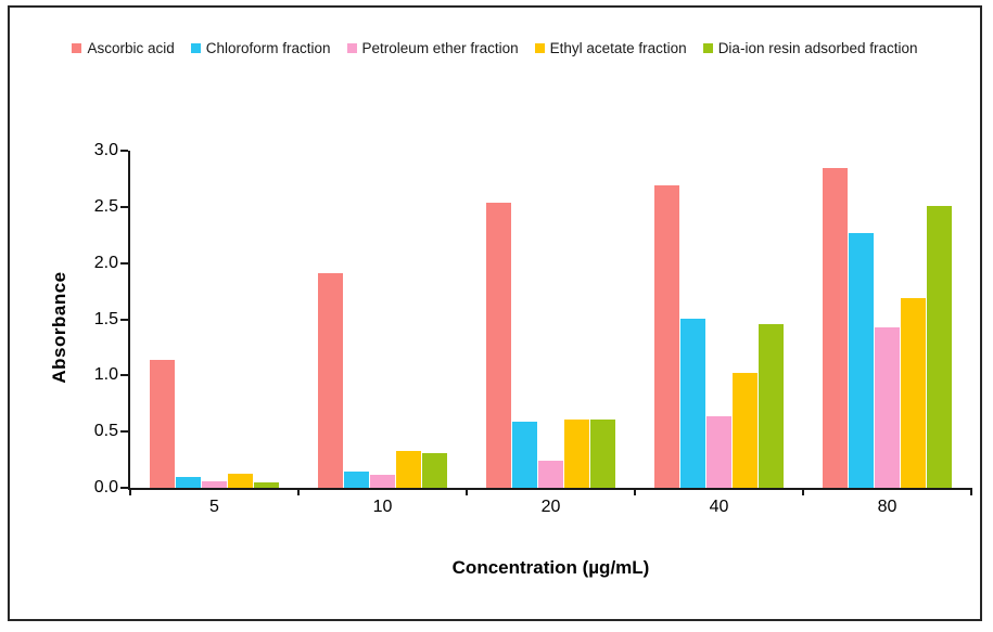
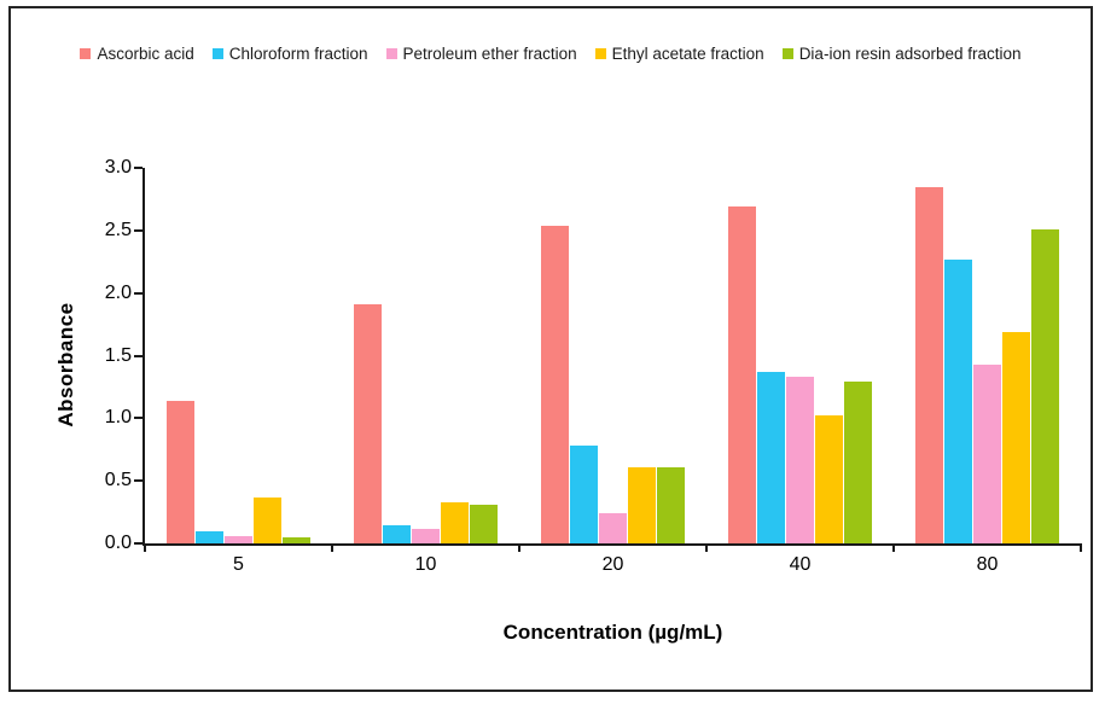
Ethyl acetate fraction/5: 0.13 -> 0.37
Chloroform fraction/20: 0.59 -> 0.78
Chloroform fraction/40: 1.50 -> 1.37
Petroleum ether fraction/40: 0.64 -> 1.33
Dia-ion resin adsorbed fraction/40: 1.46 -> 1.29
